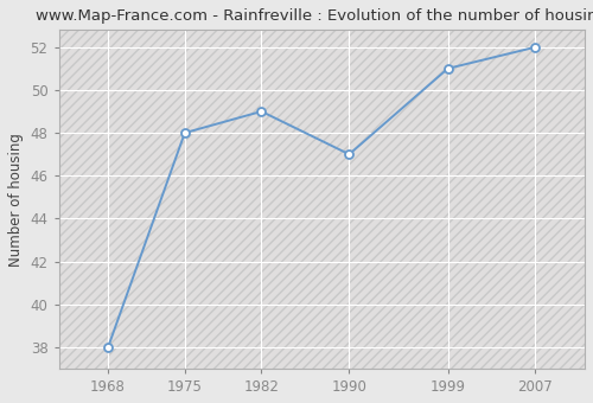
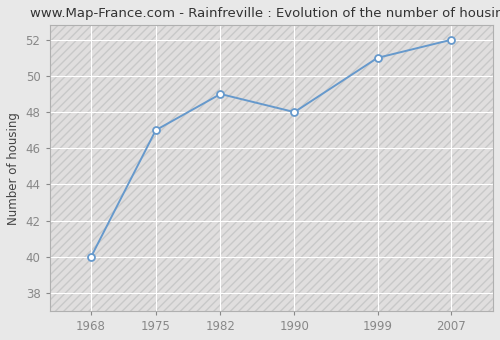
1968: 38 -> 40
1975: 48 -> 47
1990: 47 -> 48
